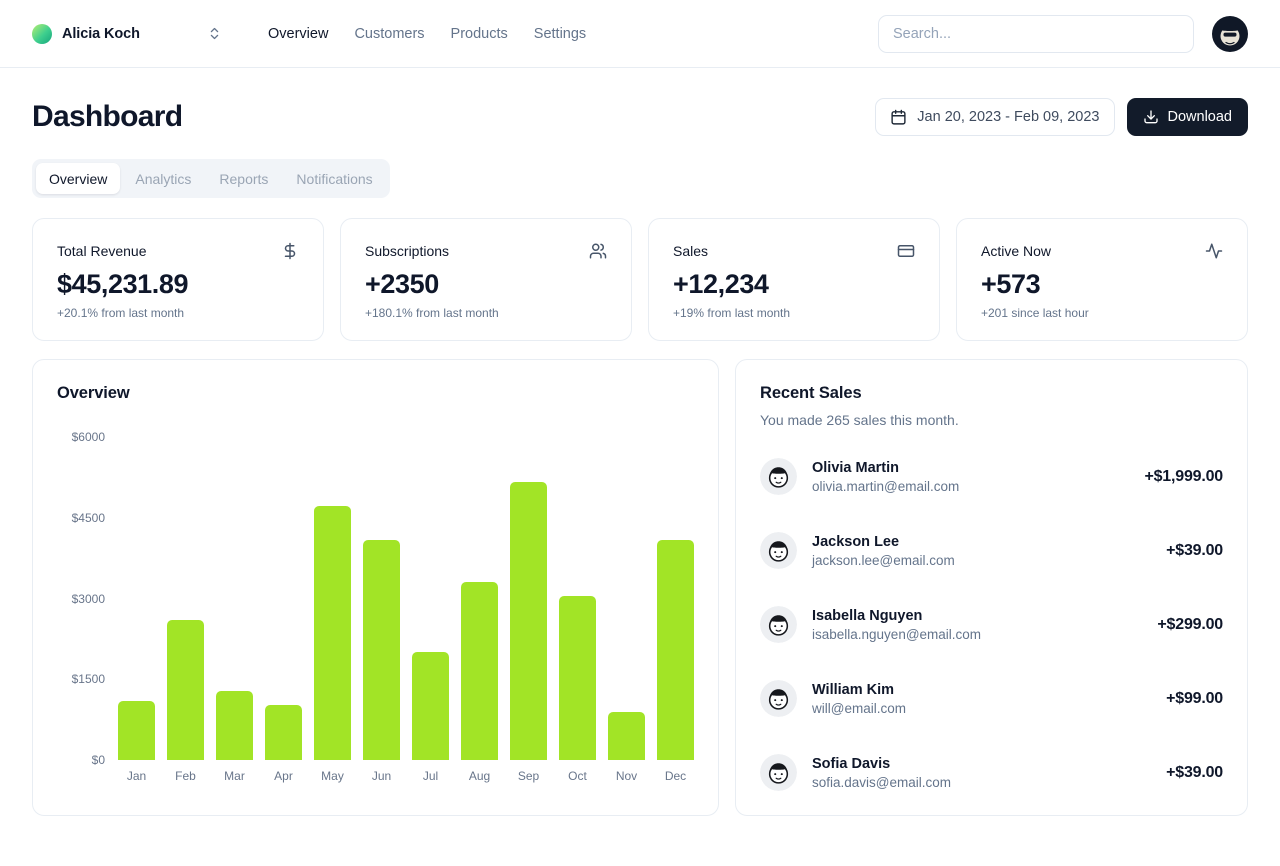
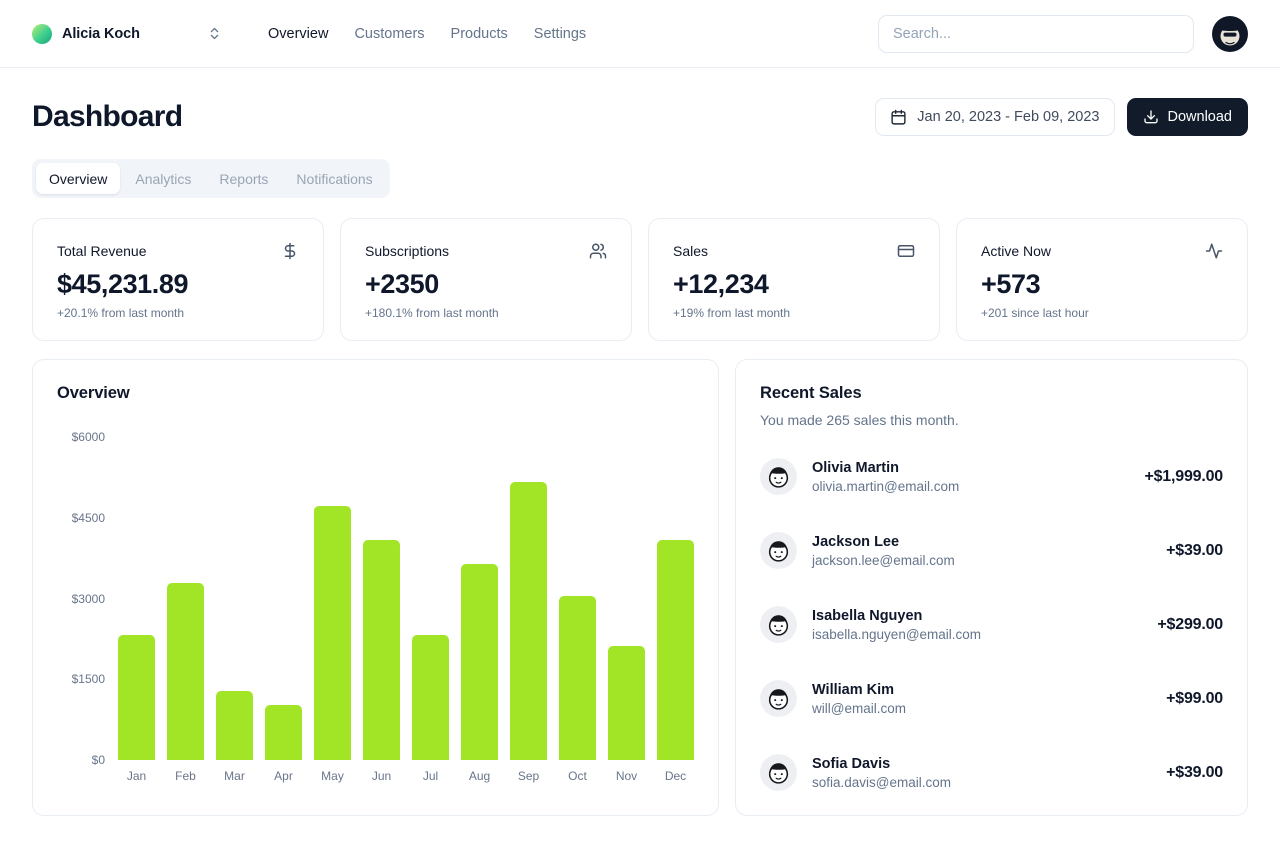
Jan: $1100 -> $2300
Feb: $2600 -> $3300
Jul: $2000 -> $2300
Aug: $3300 -> $3600
Nov: $900 -> $2100
